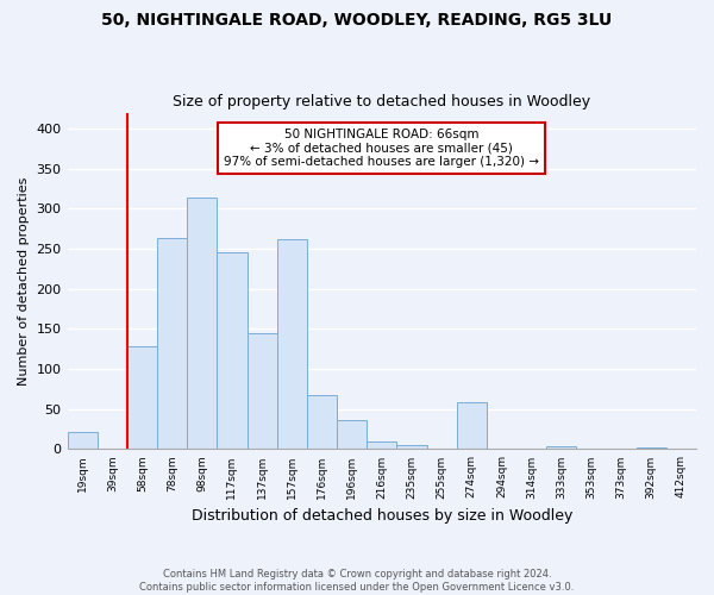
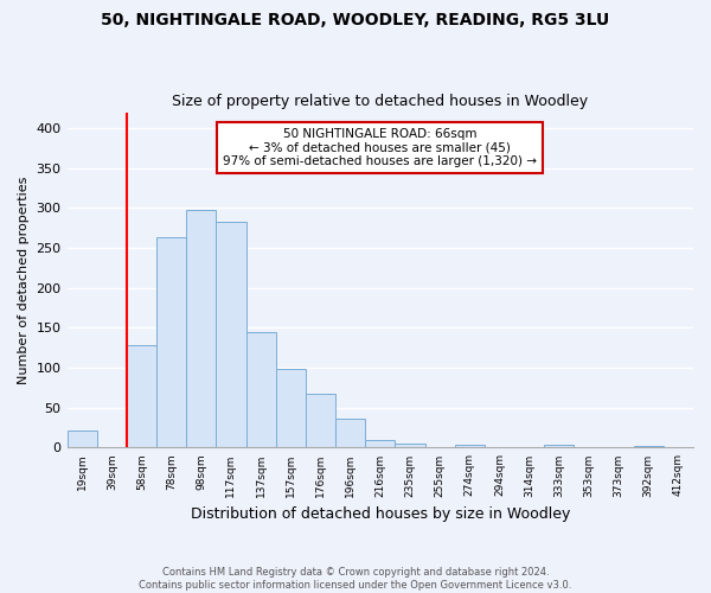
98sqm: 314 -> 297
117sqm: 246 -> 283
157sqm: 262 -> 98
274sqm: 58 -> 4
